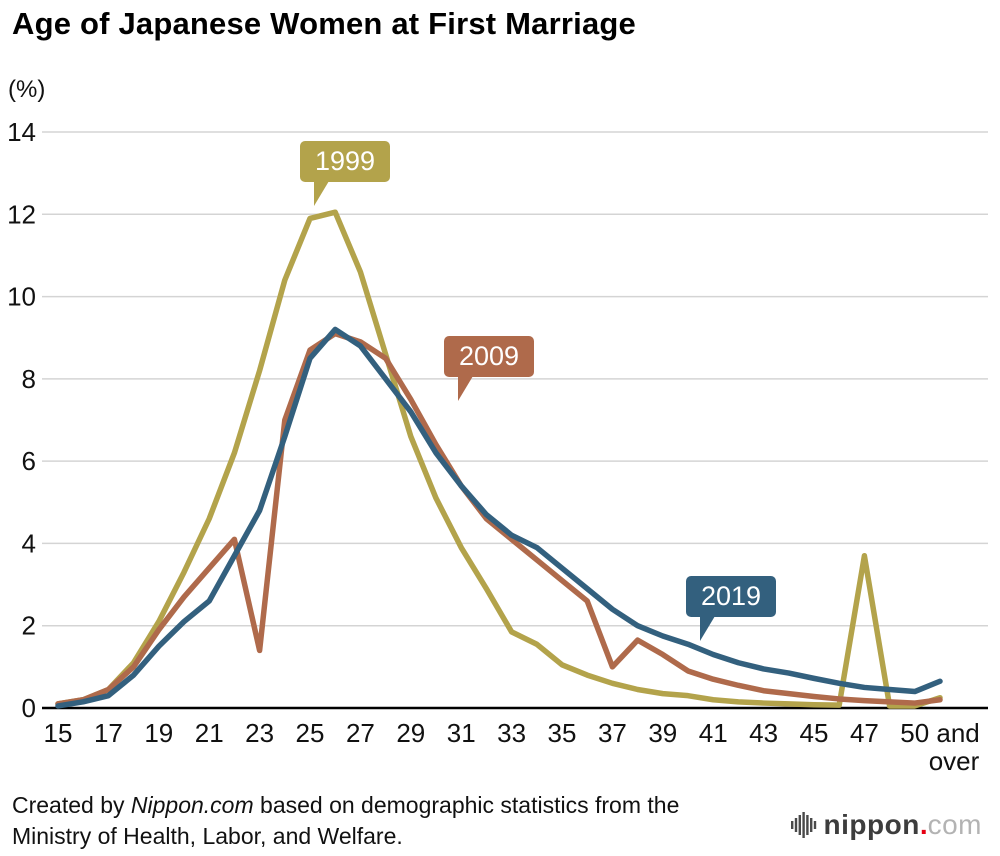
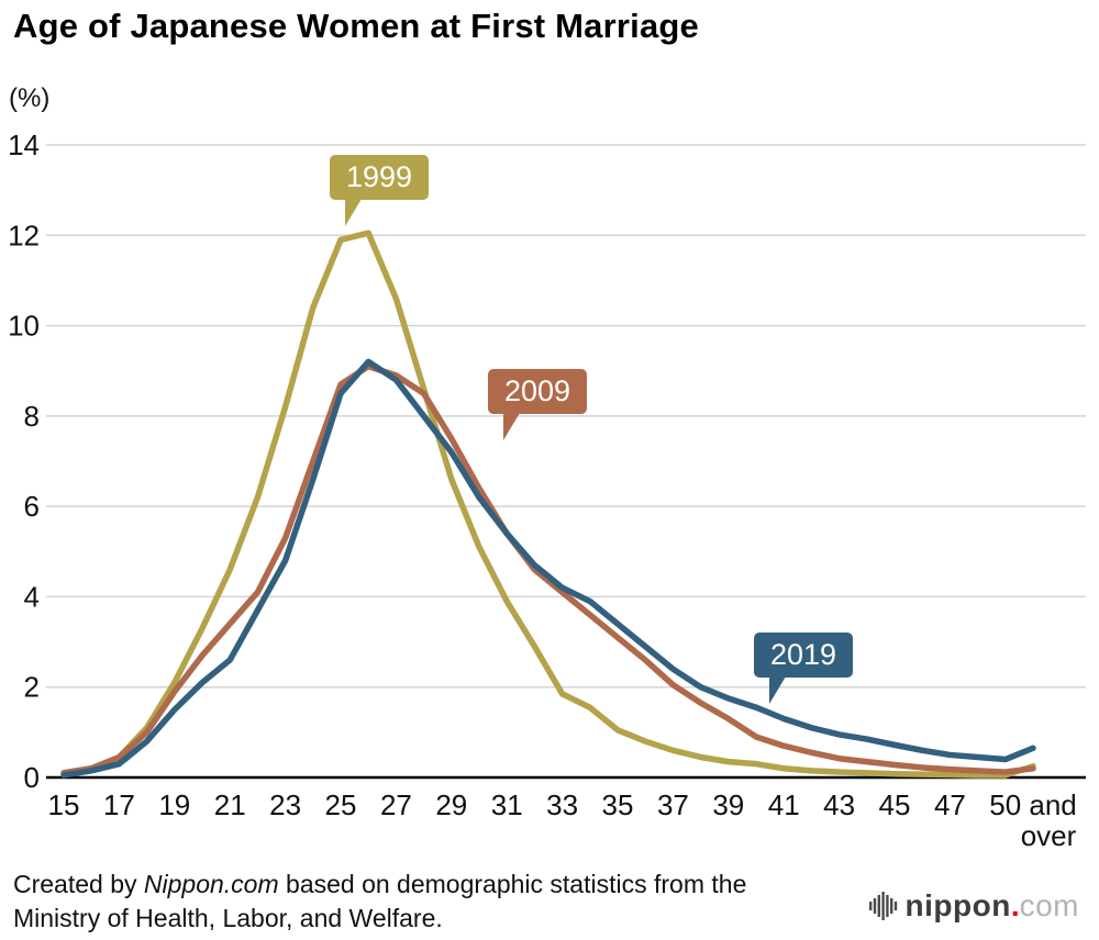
2009/23: 1.4 -> 5.3
2009/37: 1.0 -> 2.0
1999/47: 3.7 -> 0.1
